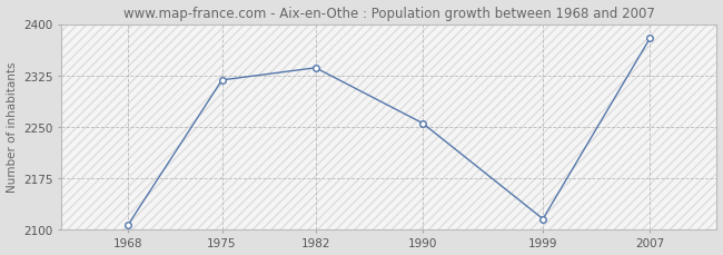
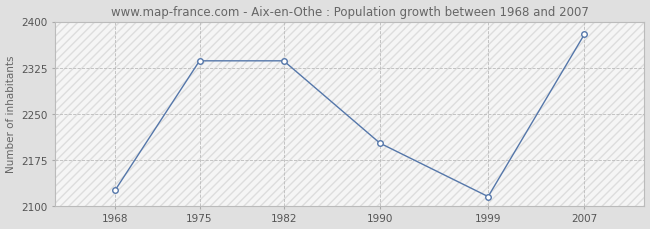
1968: 2107 -> 2126
1975: 2318 -> 2336
1990: 2255 -> 2202
